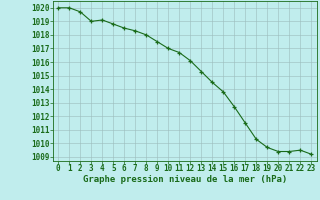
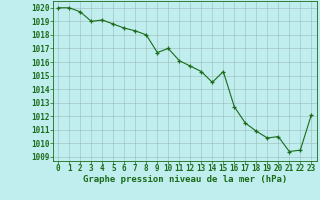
9: 1017.5 -> 1016.7
11: 1016.7 -> 1016.1
12: 1016.1 -> 1015.7
15: 1013.8 -> 1015.3
18: 1010.3 -> 1010.9
19: 1009.7 -> 1010.4
20: 1009.4 -> 1010.5
23: 1009.2 -> 1012.1
